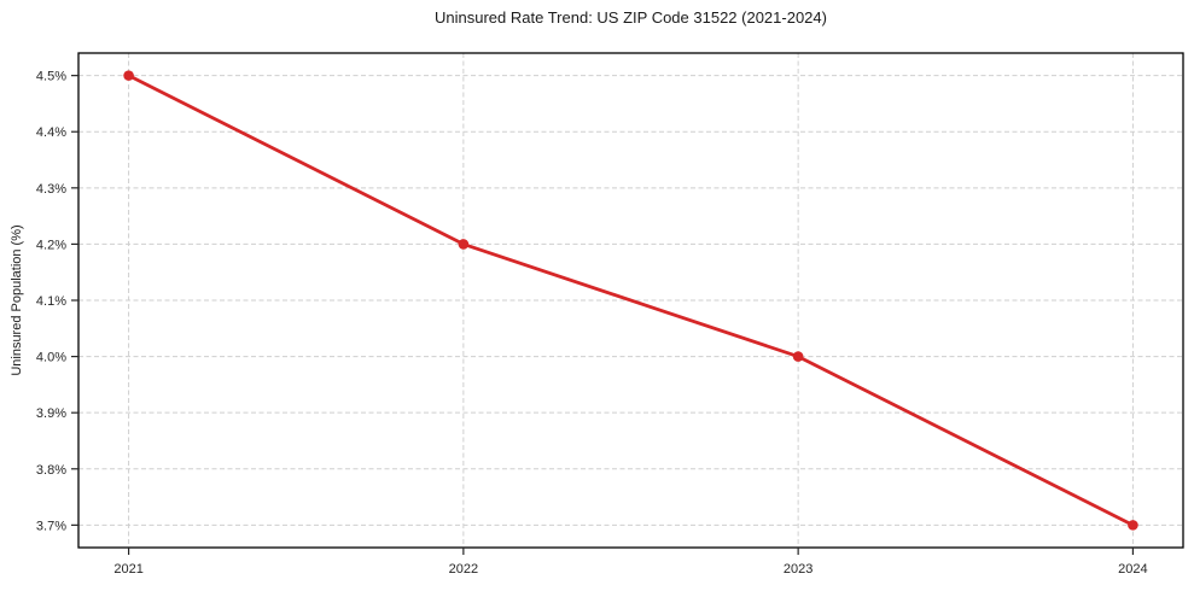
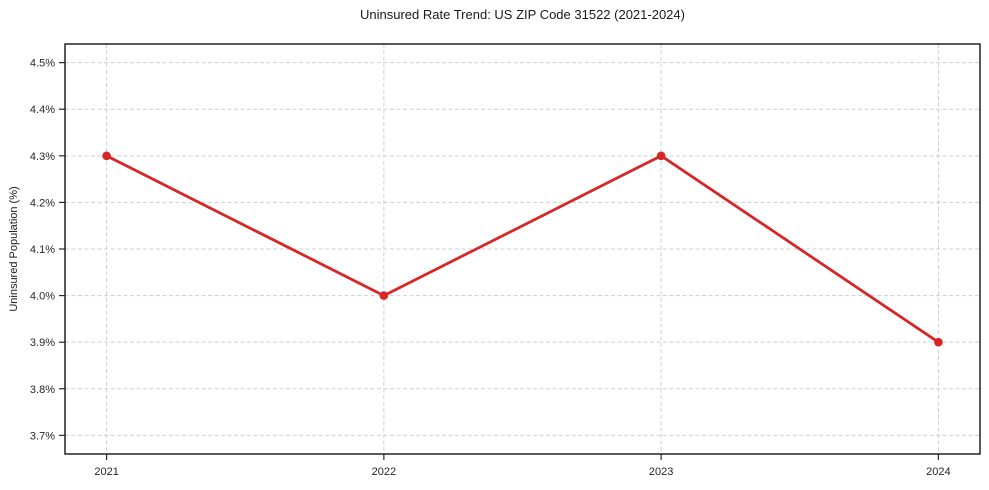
2021: 4.5% -> 4.3%
2022: 4.2% -> 4.0%
2023: 4.0% -> 4.3%
2024: 3.7% -> 3.9%
